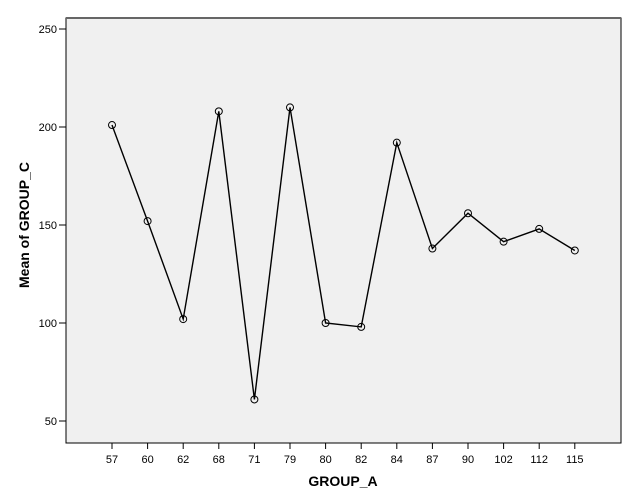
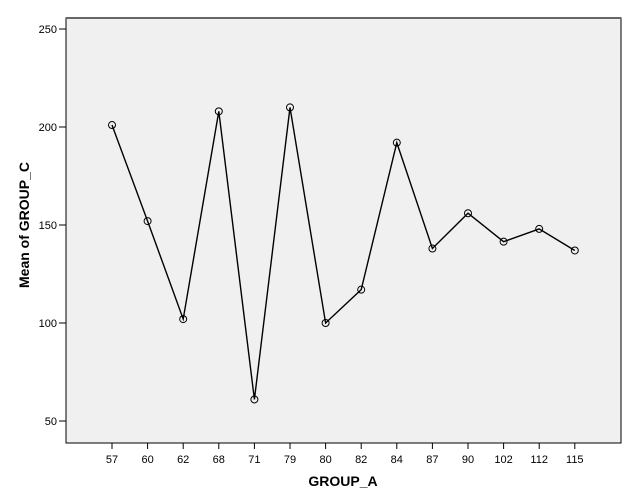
82: 98 -> 117
